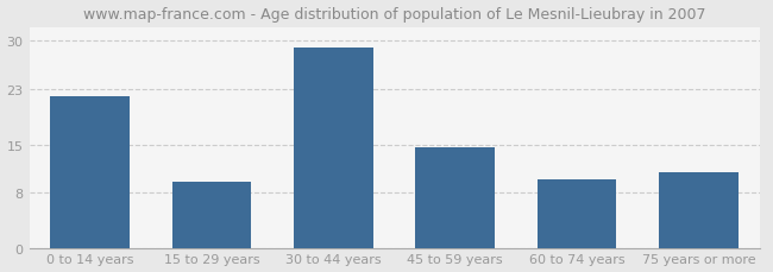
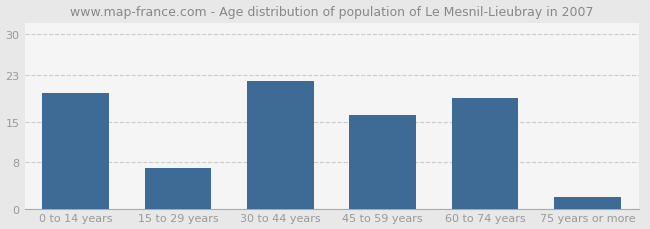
0 to 14 years: 22.0 -> 20.0
15 to 29 years: 9.5 -> 7.0
30 to 44 years: 29.0 -> 22.0
45 to 59 years: 14.5 -> 16.2
60 to 74 years: 10.0 -> 19.0
75 years or more: 11.0 -> 2.0
